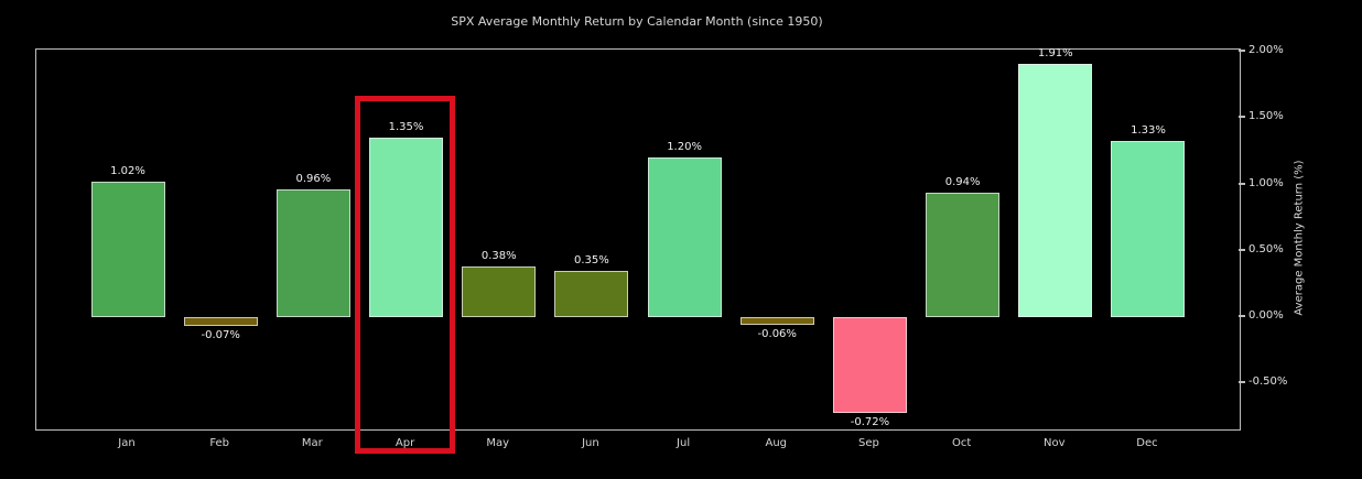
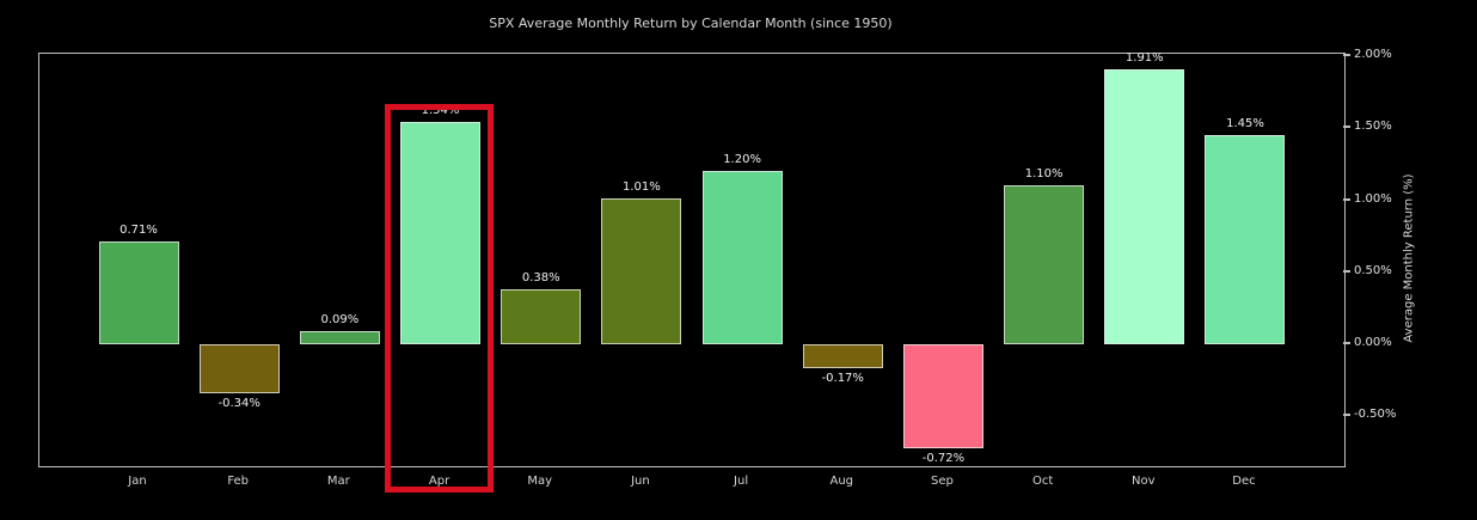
Jan: 1.02% -> 0.71%
Feb: -0.07% -> -0.34%
Mar: 0.96% -> 0.09%
Apr: 1.35% -> 1.54%
Jun: 0.35% -> 1.01%
Aug: -0.06% -> -0.17%
Oct: 0.94% -> 1.10%
Dec: 1.33% -> 1.45%
